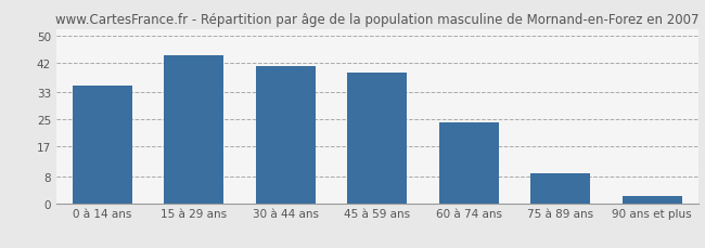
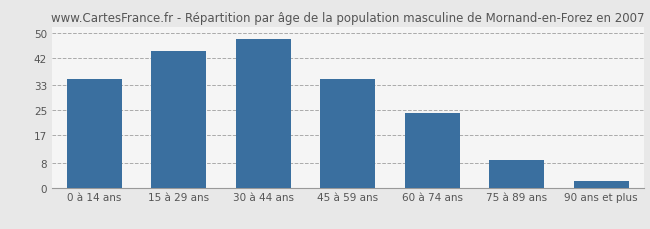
30 à 44 ans: 41 -> 48
45 à 59 ans: 39 -> 35
